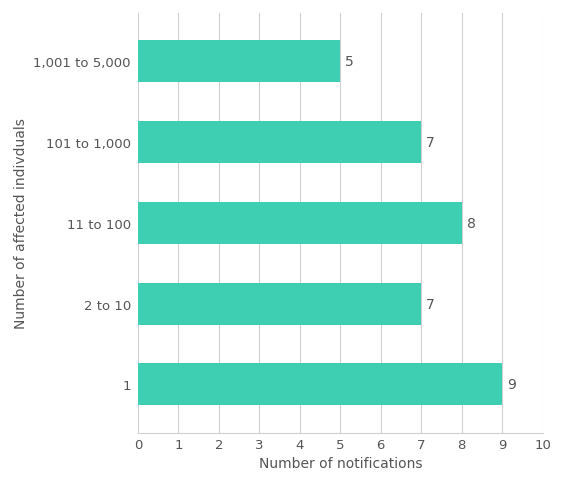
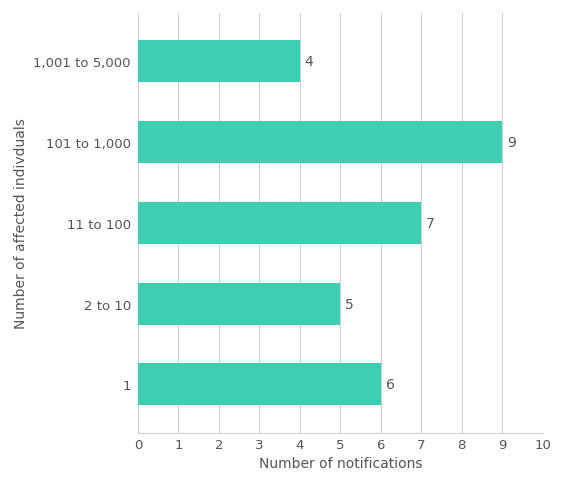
1,001 to 5,000: 5 -> 4
101 to 1,000: 7 -> 9
11 to 100: 8 -> 7
2 to 10: 7 -> 5
1: 9 -> 6
